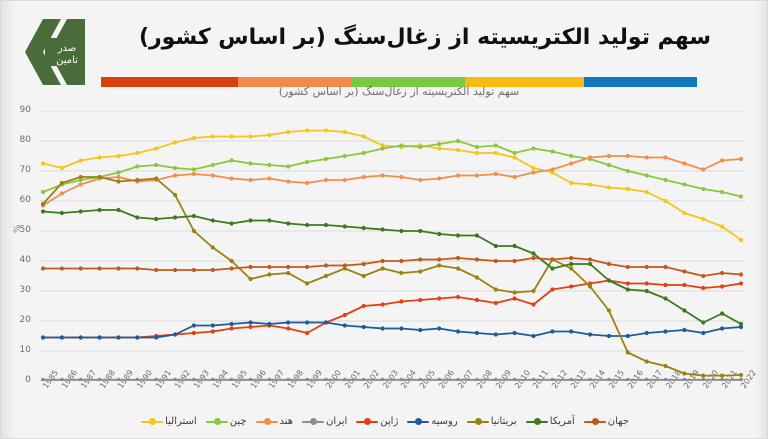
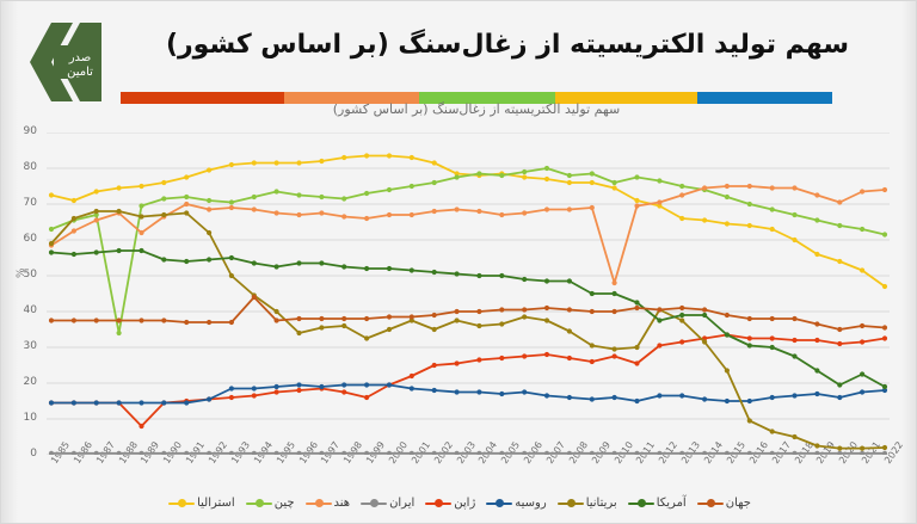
چین/1988: 68 -> 34
هند/1989: 68 -> 62
ژاپن/1989: 14 -> 8
هند/1991: 67 -> 70
جهان/1994: 37 -> 44
هند/2010: 68 -> 48
